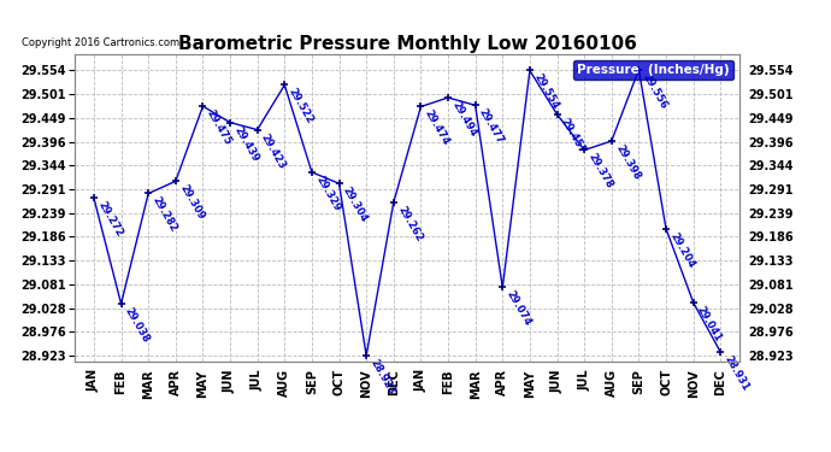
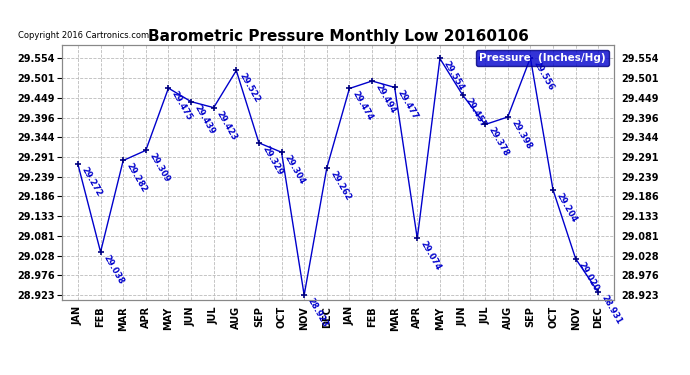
NOV: 29.041 -> 29.020
